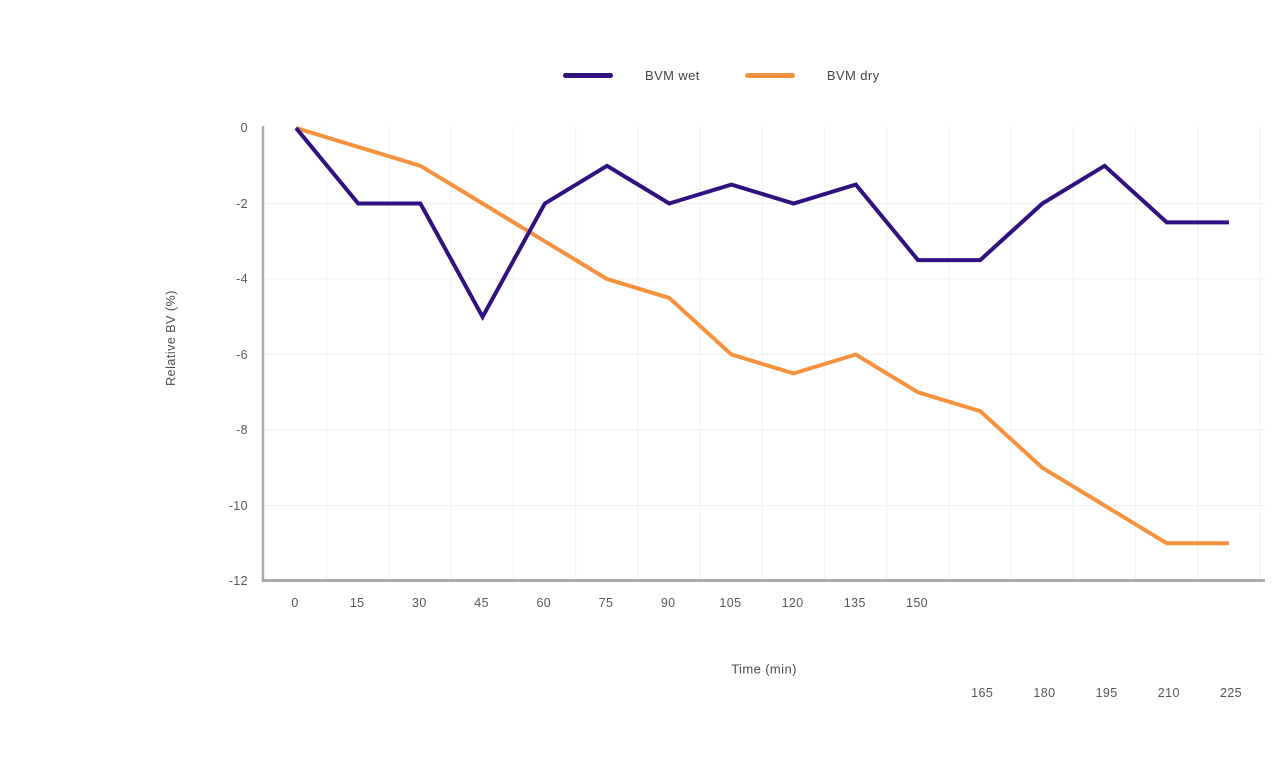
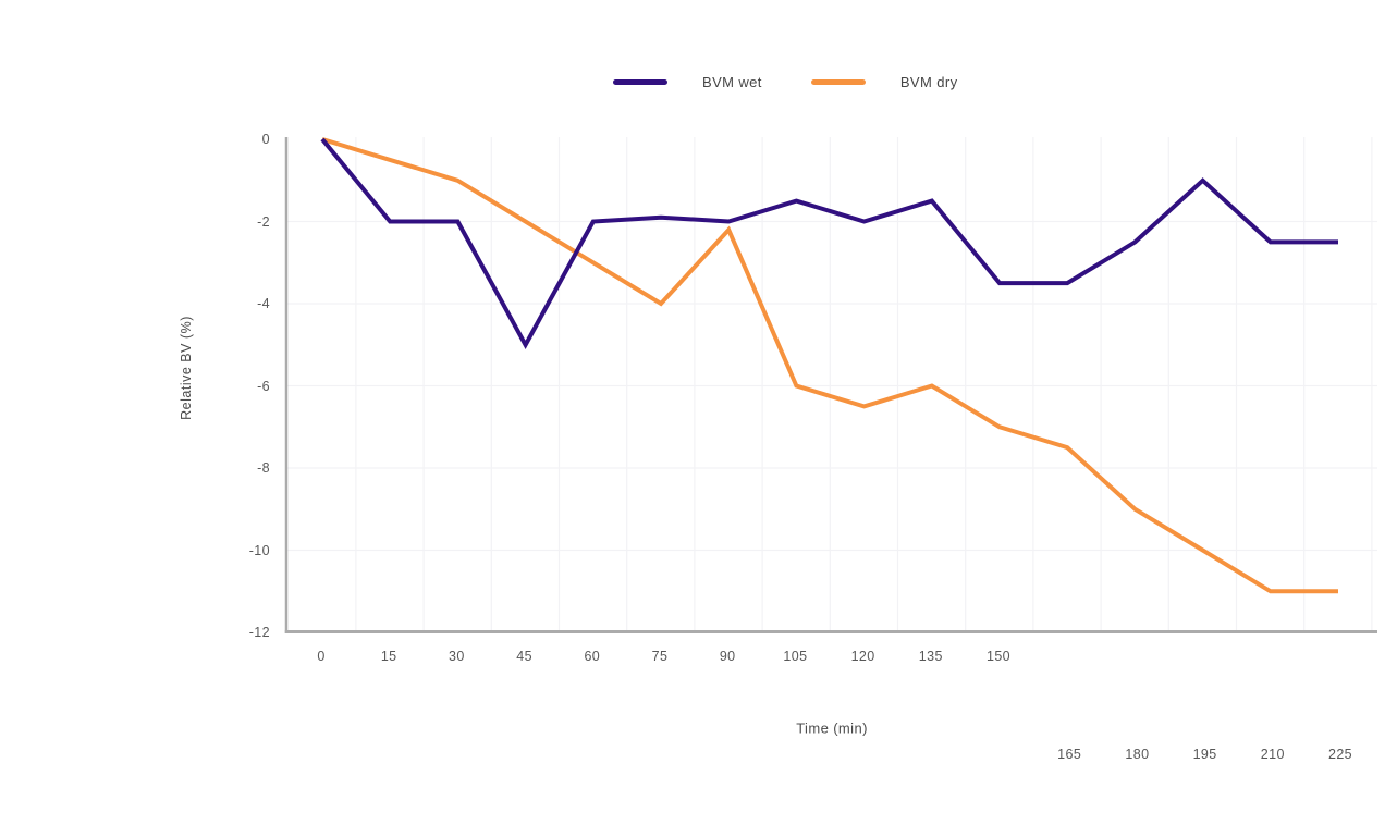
BVM wet/75: -1.0 -> -1.9
BVM dry/90: -4.5 -> -2.2
BVM wet/180: -2.0 -> -2.5
